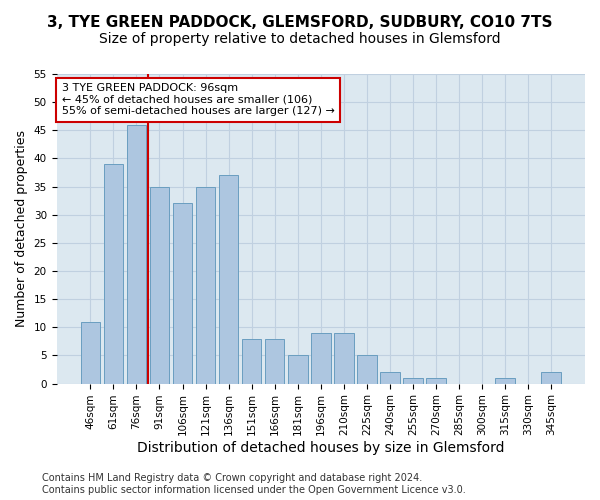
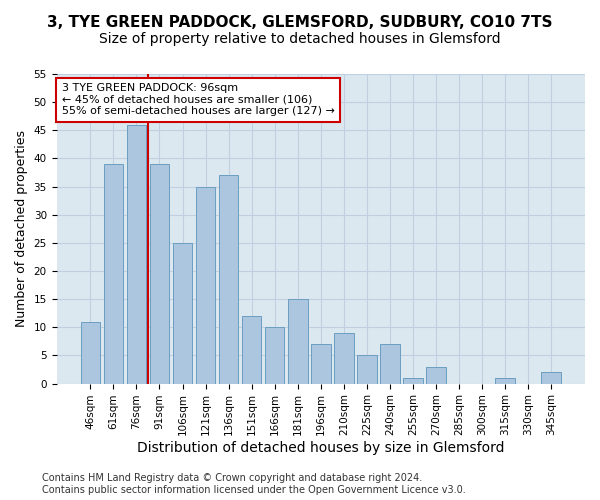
91sqm: 35 -> 39
106sqm: 32 -> 25
151sqm: 8 -> 12
166sqm: 8 -> 10
181sqm: 5 -> 15
196sqm: 9 -> 7
240sqm: 2 -> 7
270sqm: 1 -> 3
